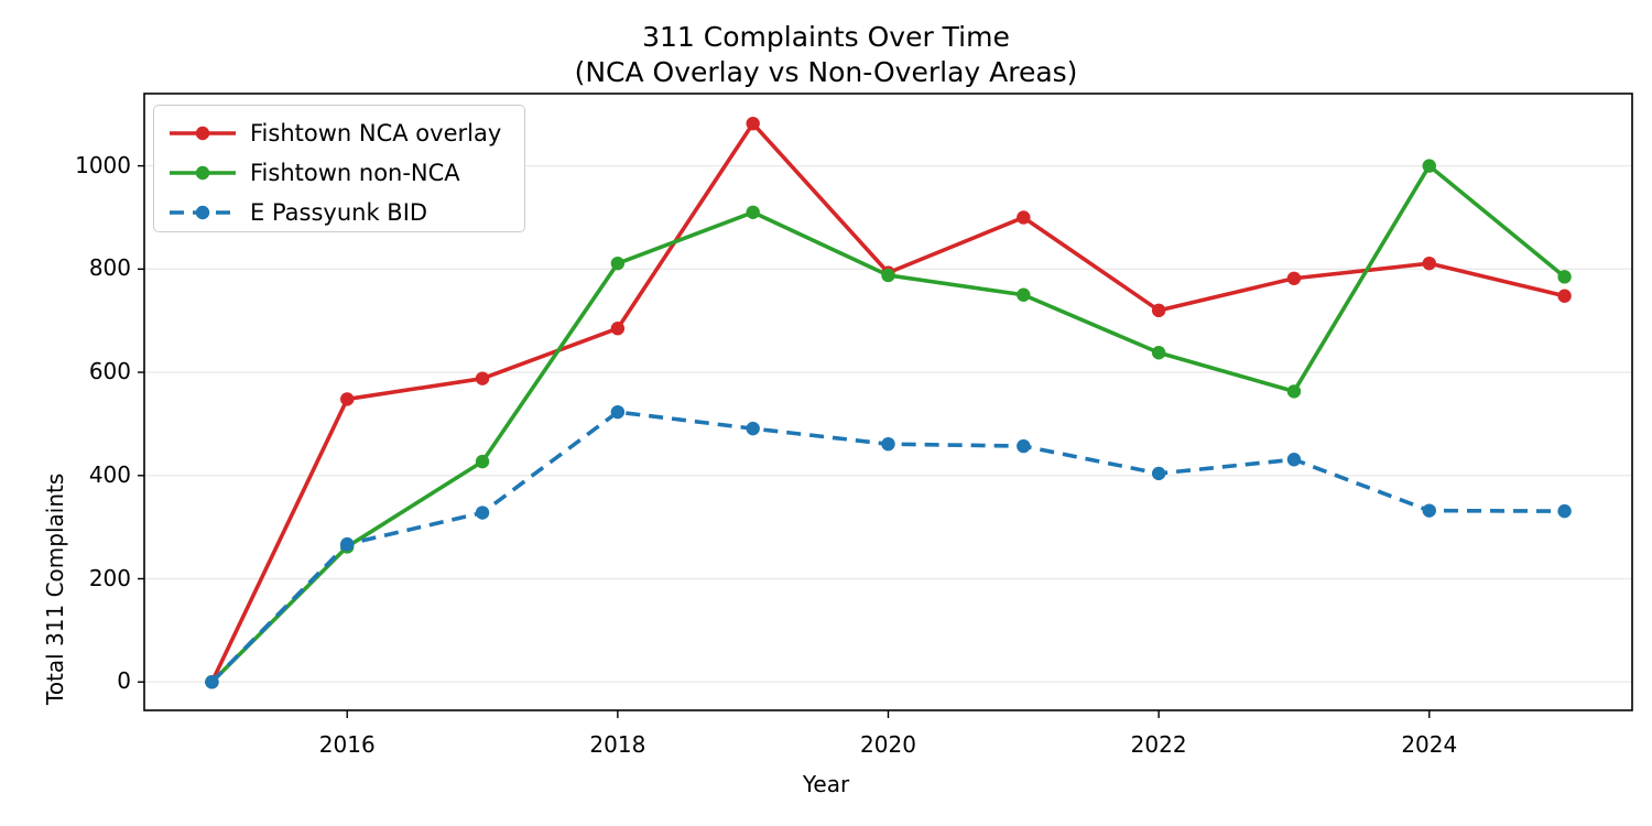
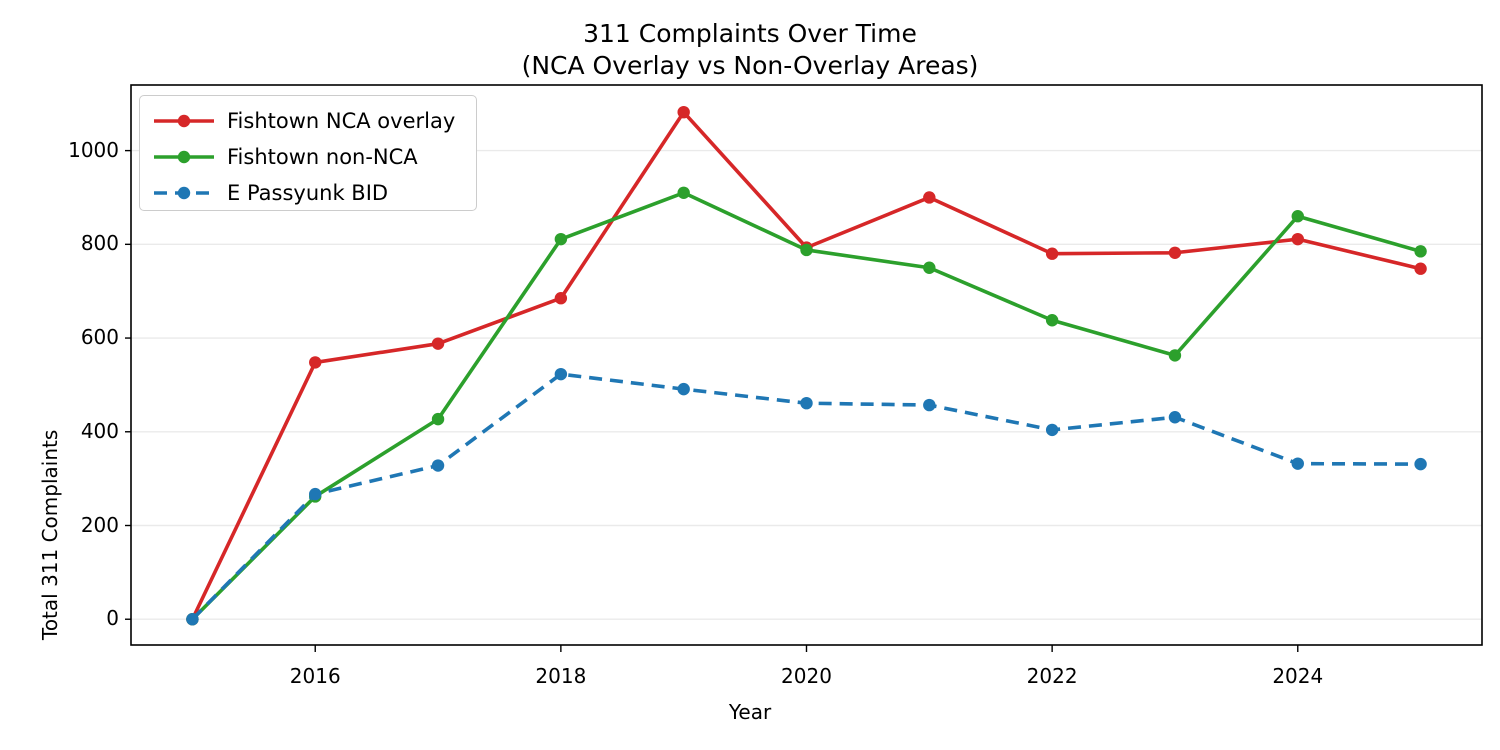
Fishtown NCA overlay/2022: 720 -> 780
Fishtown non-NCA/2024: 1000 -> 860
